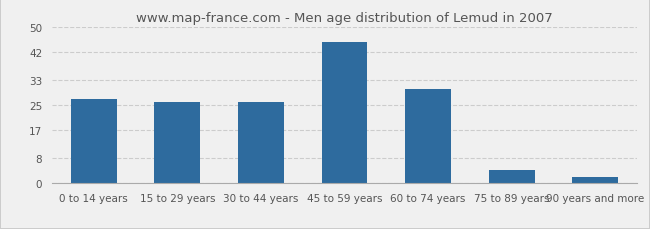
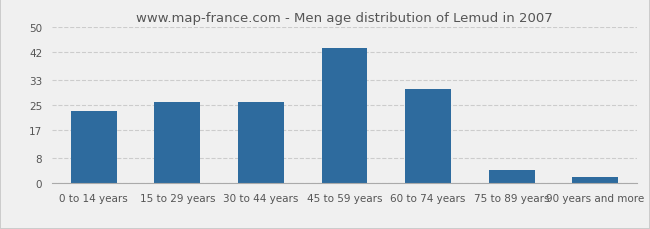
0 to 14 years: 27 -> 23
45 to 59 years: 45 -> 43
